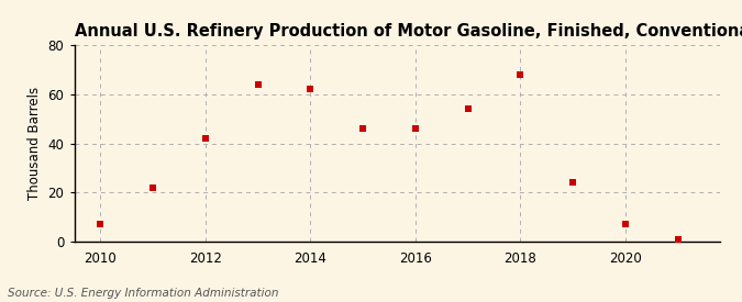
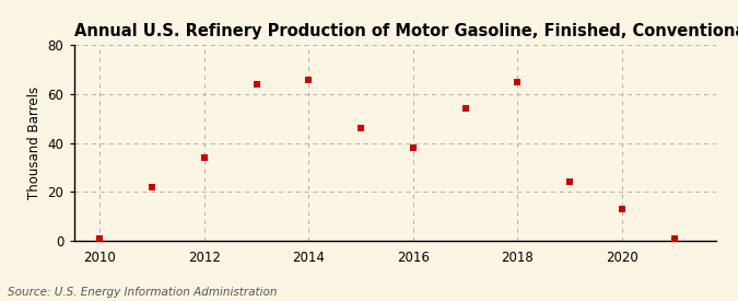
2010: 7 -> 1
2012: 42 -> 34
2014: 62 -> 66
2016: 46 -> 38
2018: 68 -> 65
2020: 7 -> 13
